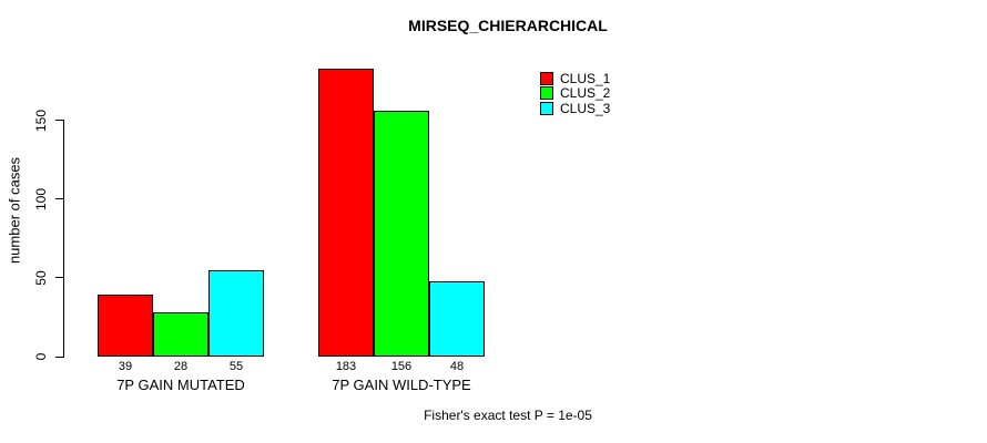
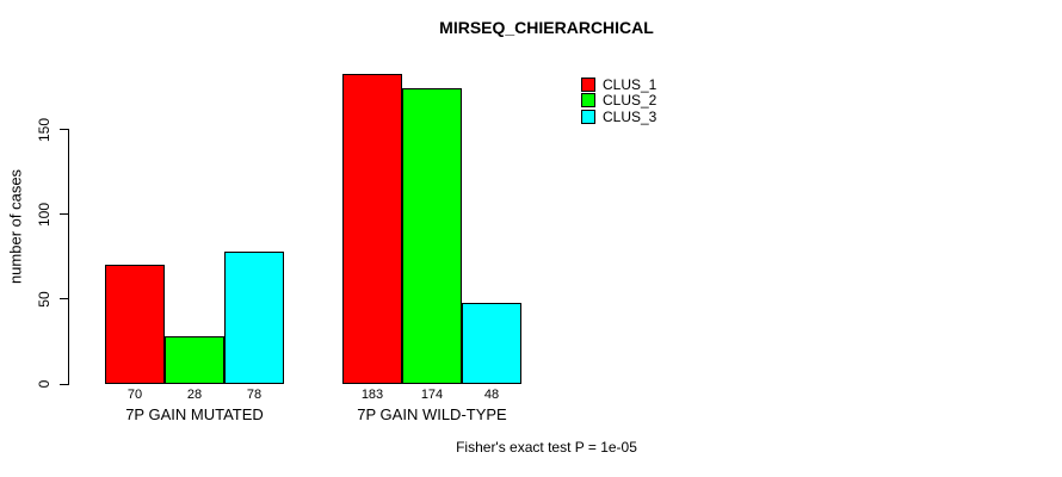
CLUS_1/7P GAIN MUTATED: 39 -> 70
CLUS_3/7P GAIN MUTATED: 55 -> 78
CLUS_2/7P GAIN WILD-TYPE: 156 -> 174
